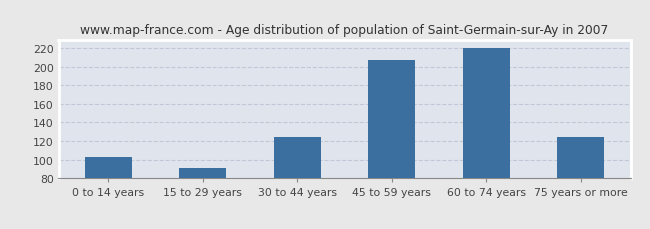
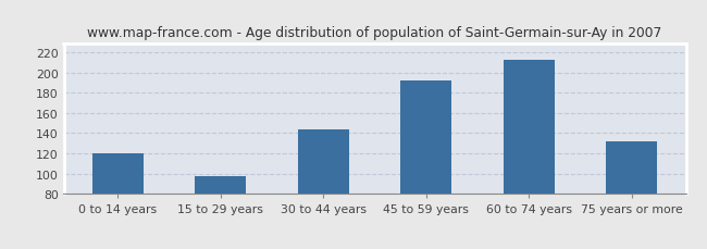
0 to 14 years: 103 -> 120
15 to 29 years: 91 -> 98
30 to 44 years: 124 -> 144
45 to 59 years: 207 -> 192
60 to 74 years: 220 -> 212
75 years or more: 124 -> 132
